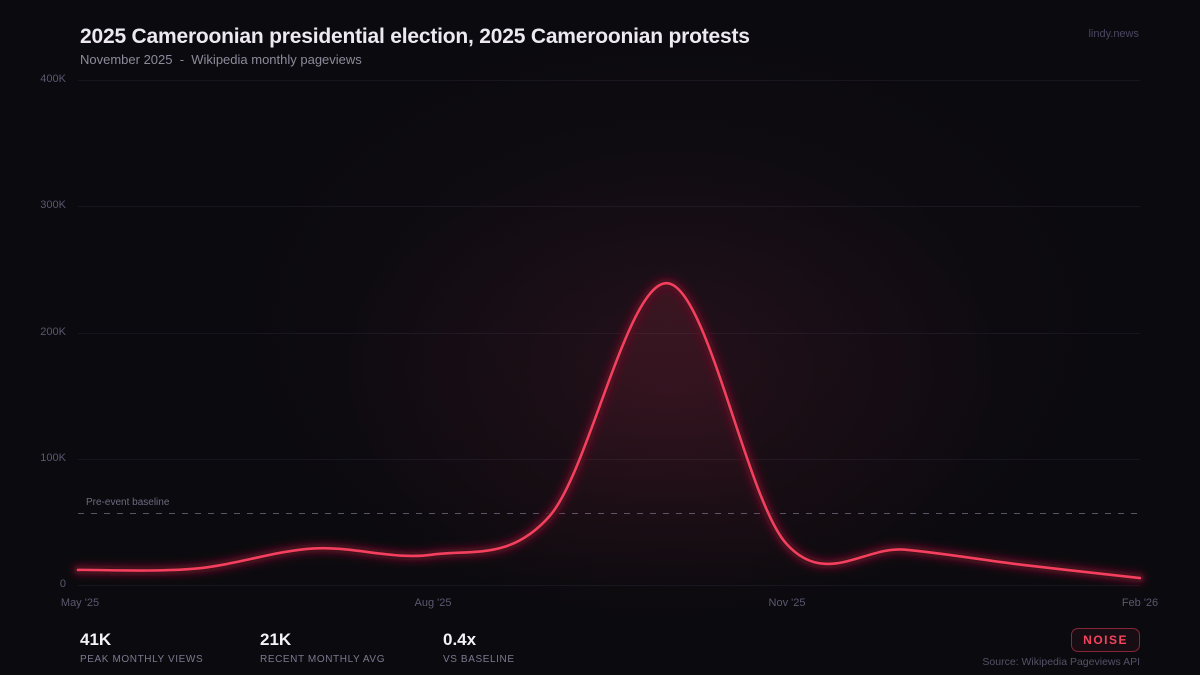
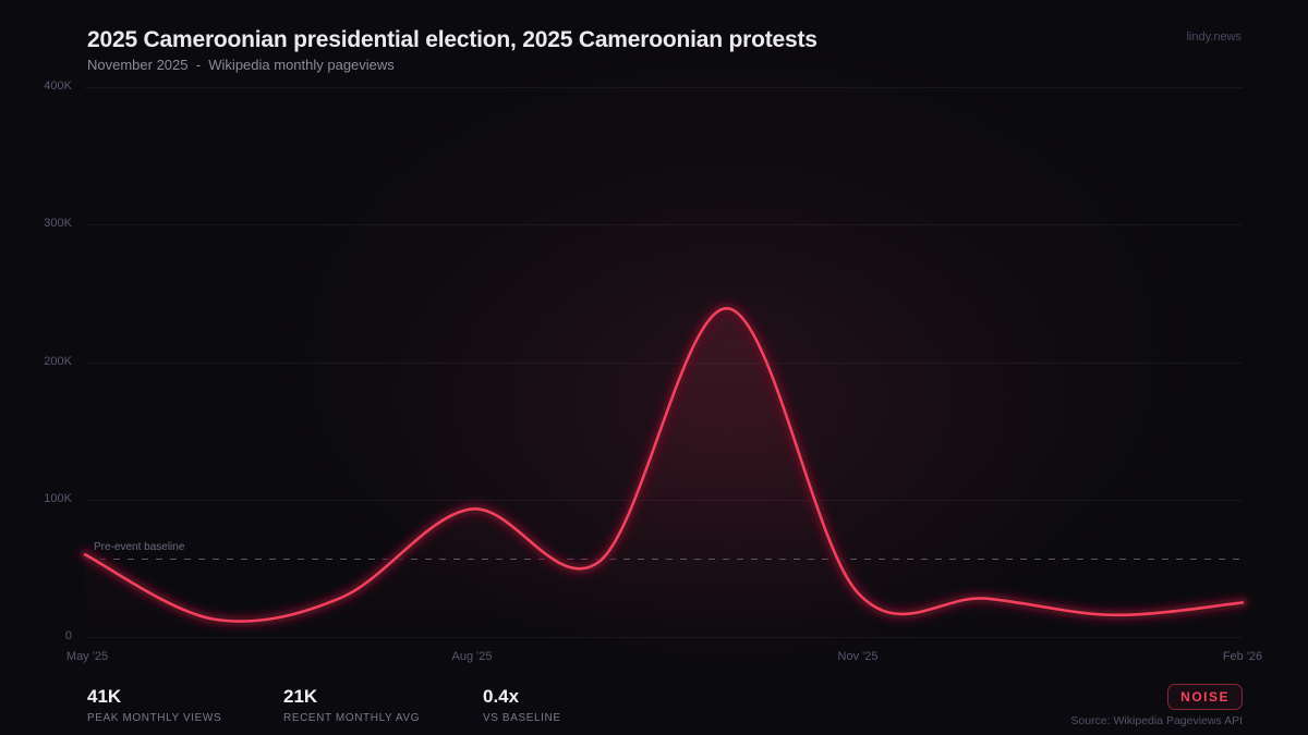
May '25: 12K -> 60K
Aug '25: 24K -> 93K
Feb '26: 6K -> 25K
